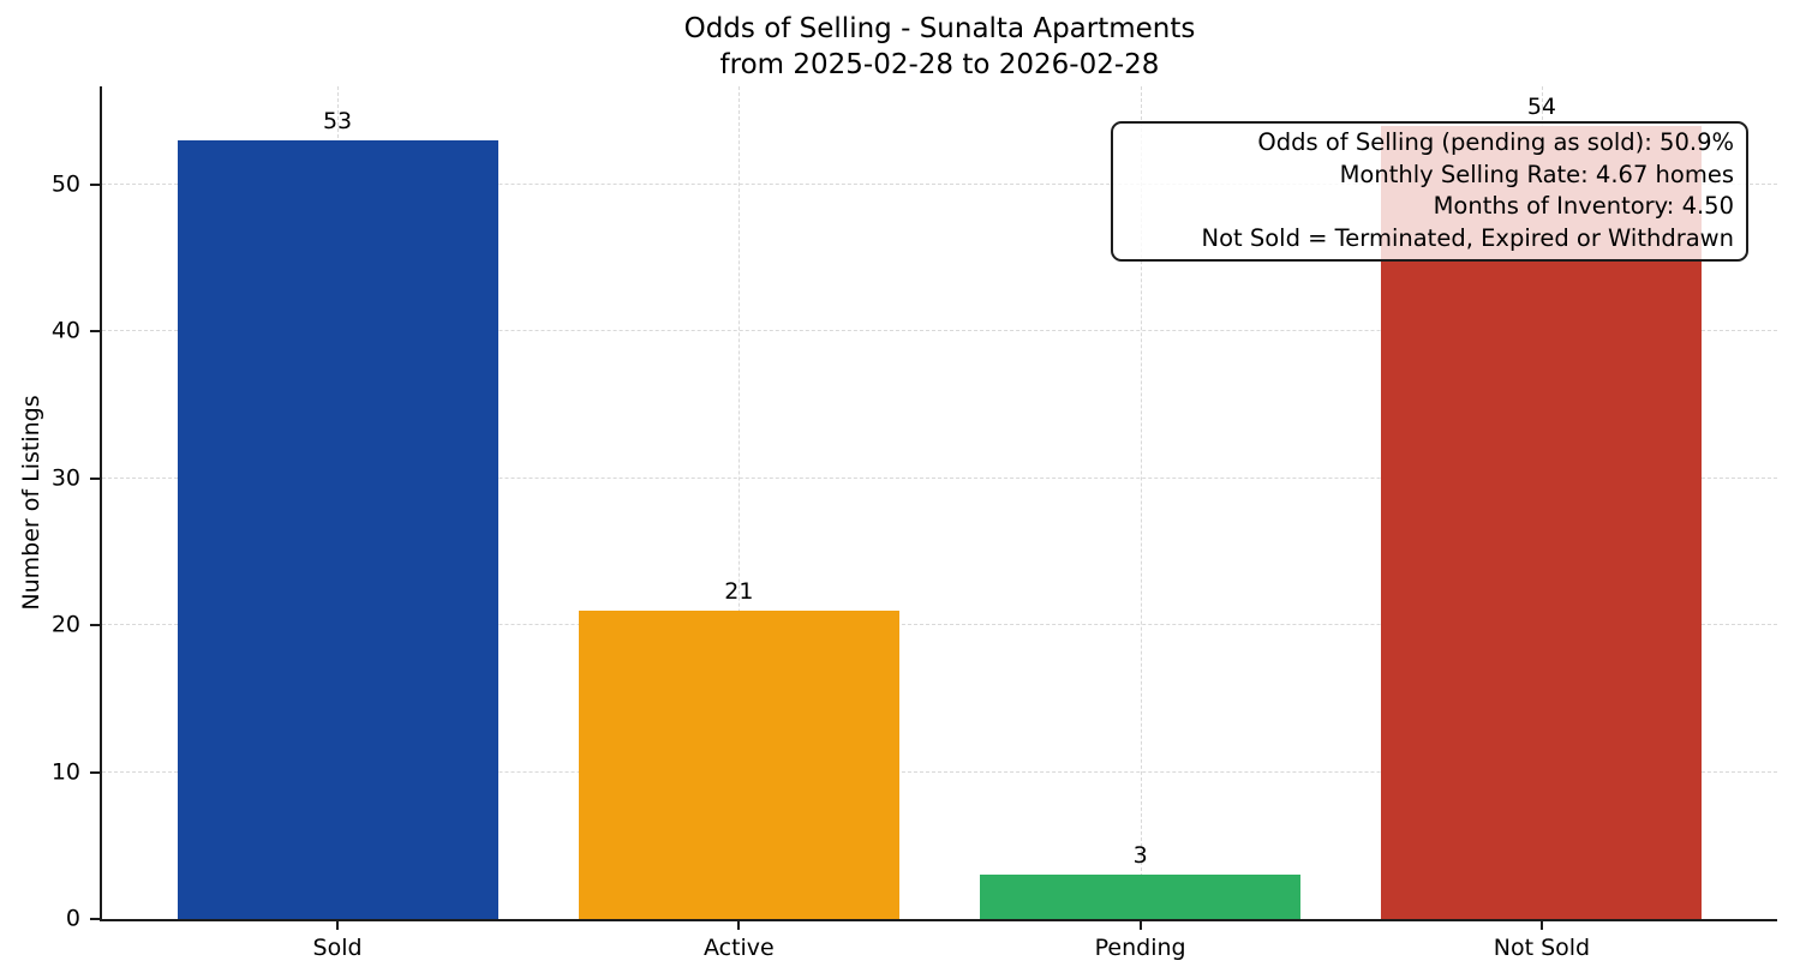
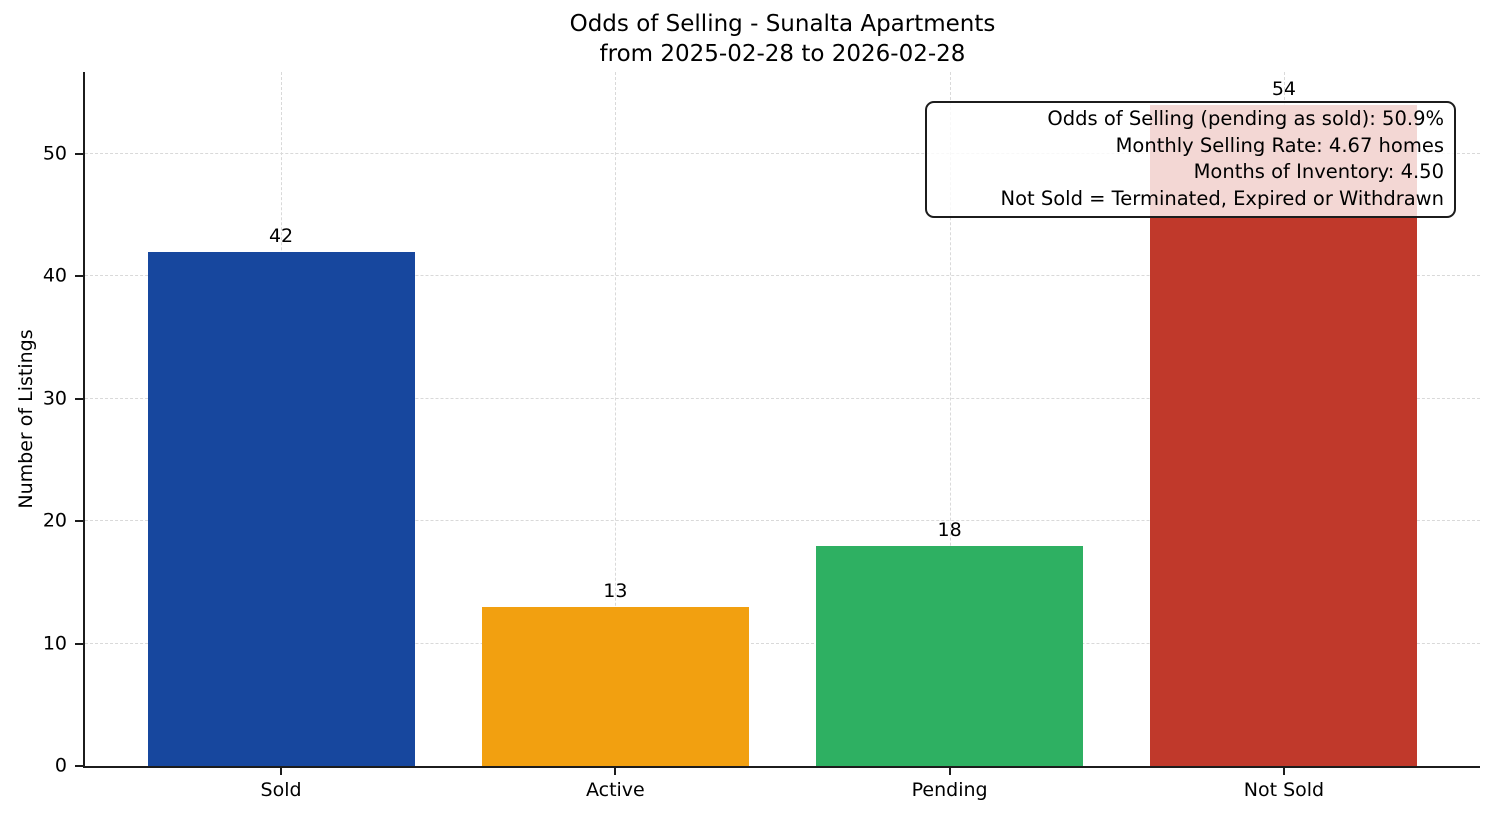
Sold: 53 -> 42
Active: 21 -> 13
Pending: 3 -> 18
